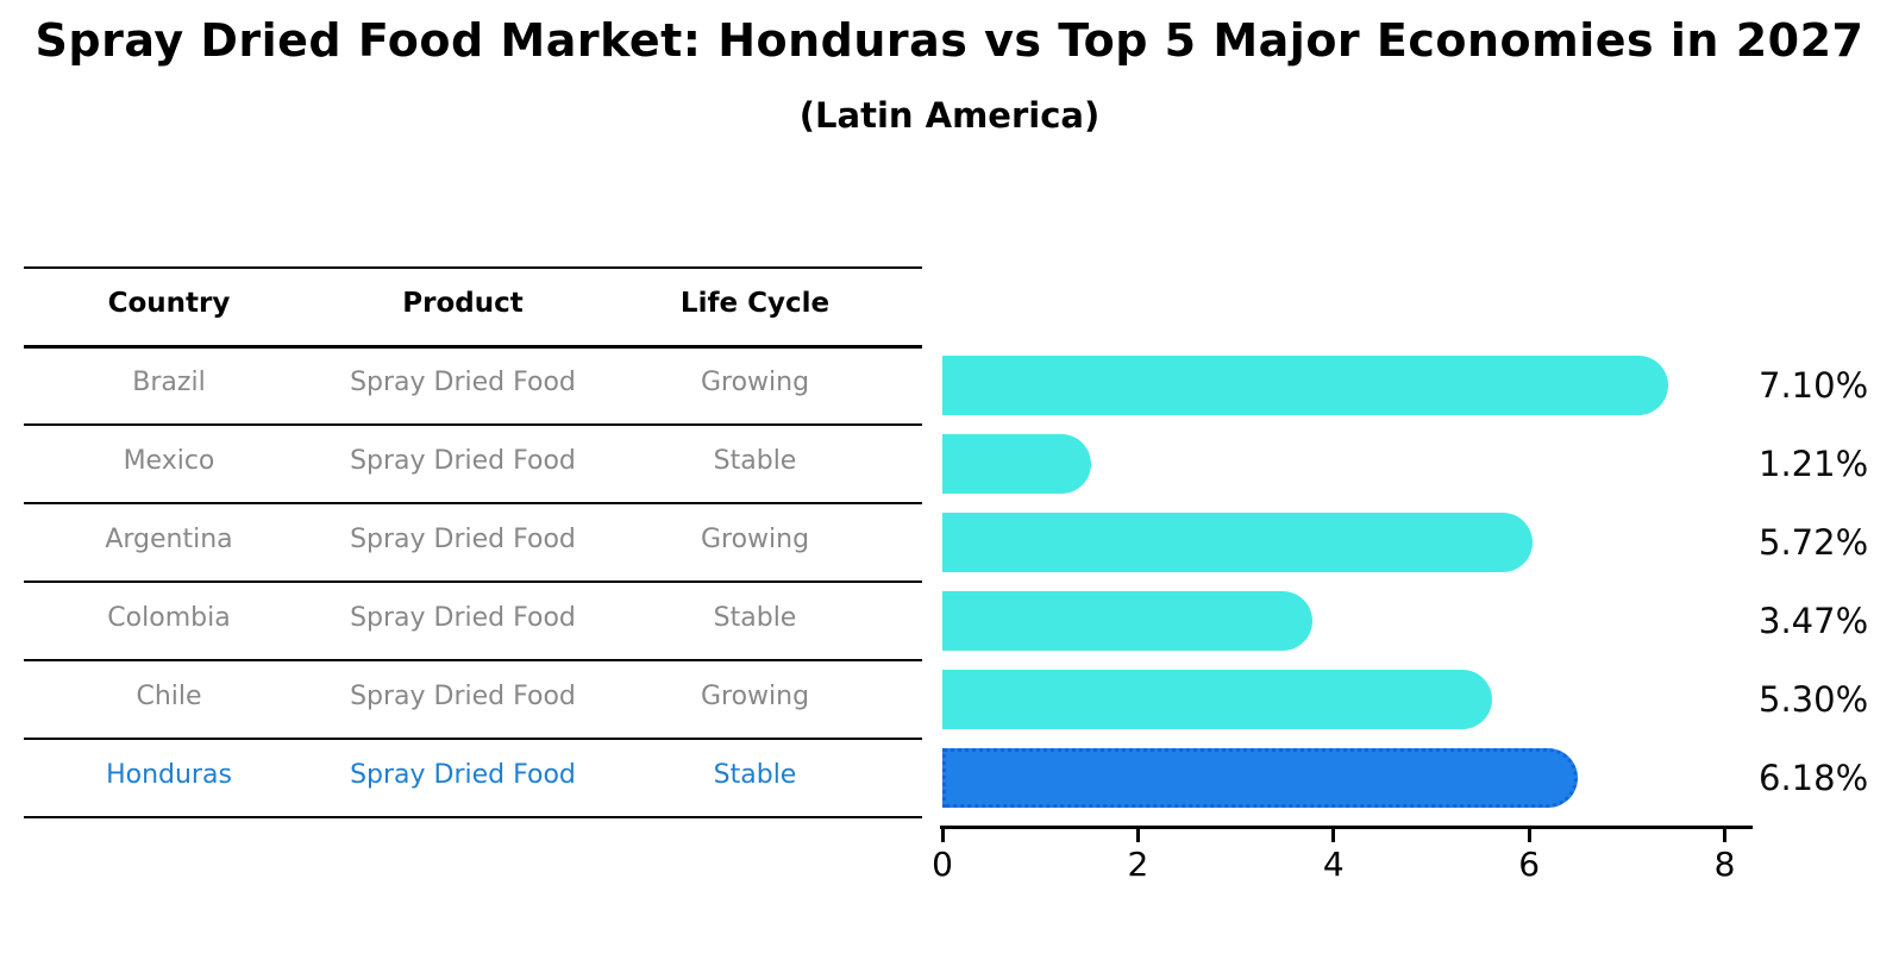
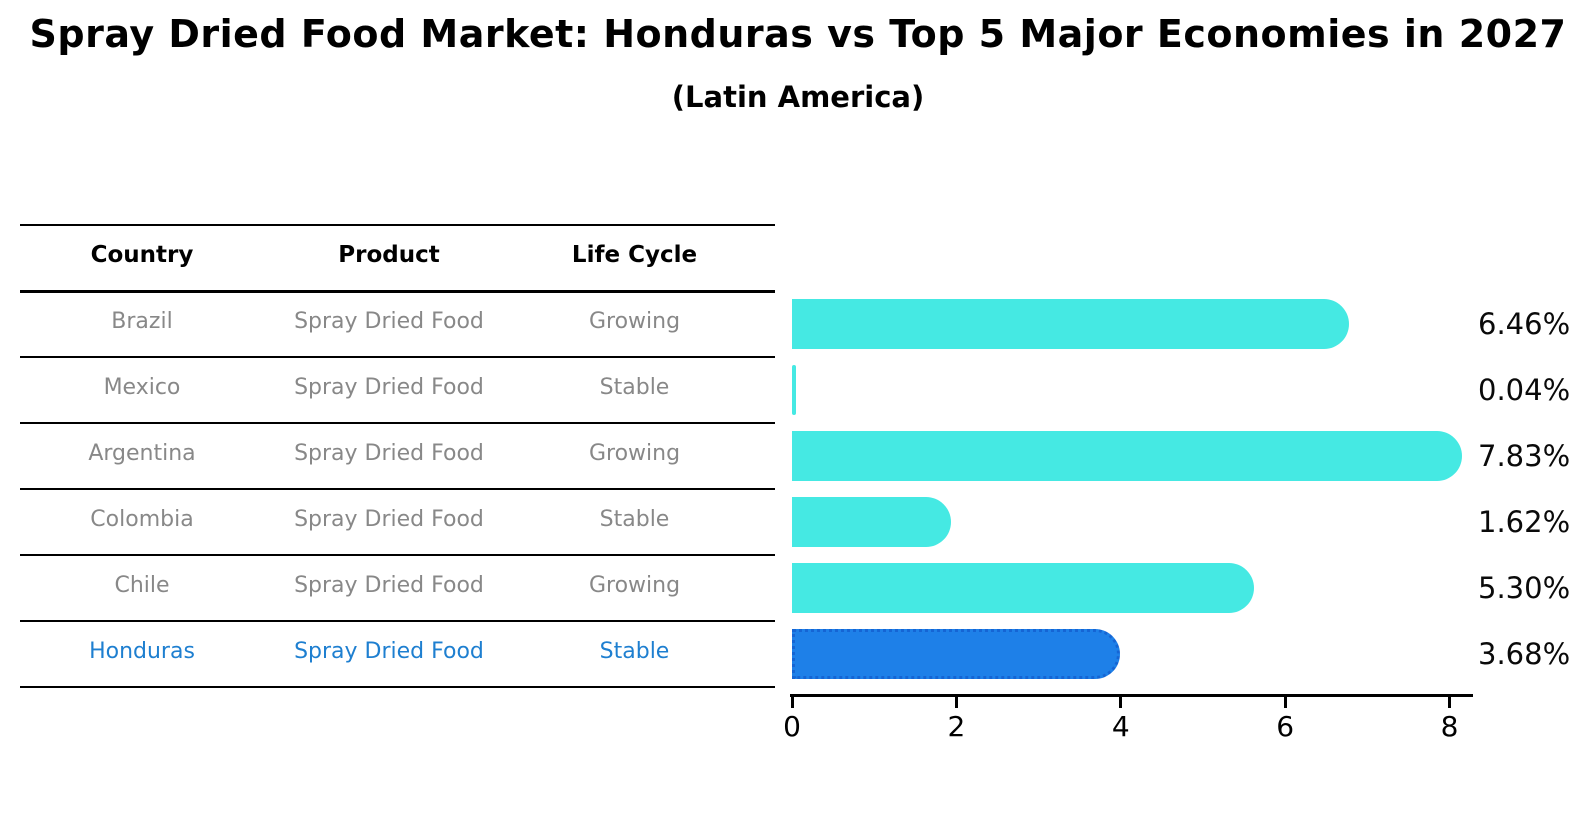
Brazil: 7.10% -> 6.46%
Mexico: 1.21% -> 0.04%
Argentina: 5.72% -> 7.83%
Colombia: 3.47% -> 1.62%
Honduras: 6.18% -> 3.68%
